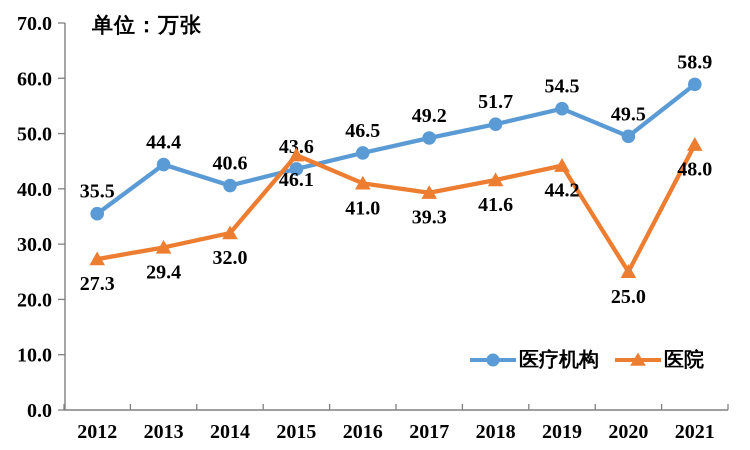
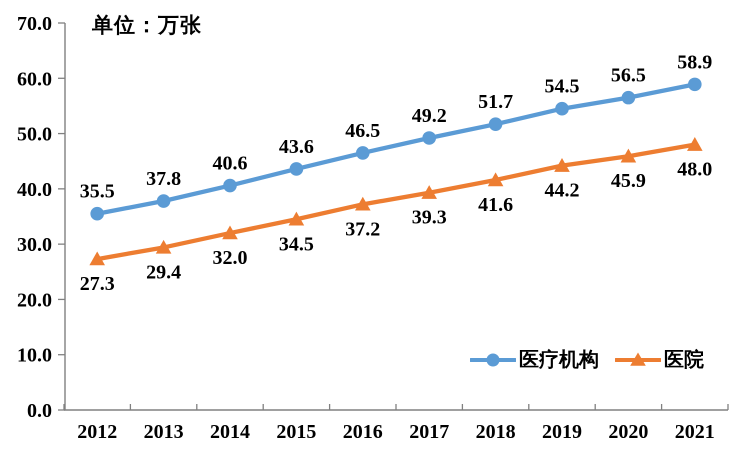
医疗机构/2013: 44.4 -> 37.8
医院/2015: 46.1 -> 34.5
医院/2016: 41.0 -> 37.2
医疗机构/2020: 49.5 -> 56.5
医院/2020: 25.0 -> 45.9
